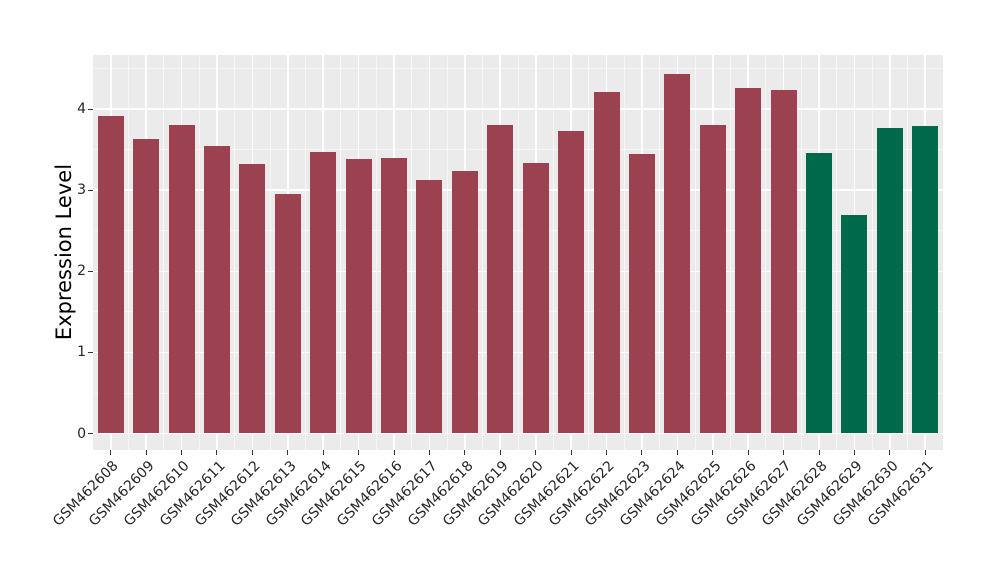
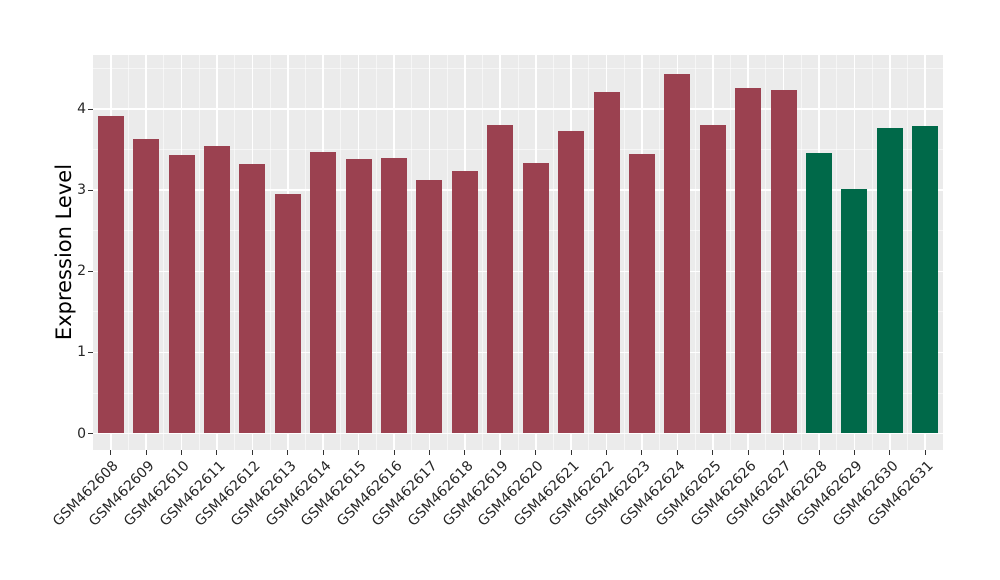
GSM462610: 3.8 -> 3.4
GSM462629: 2.7 -> 3.0
